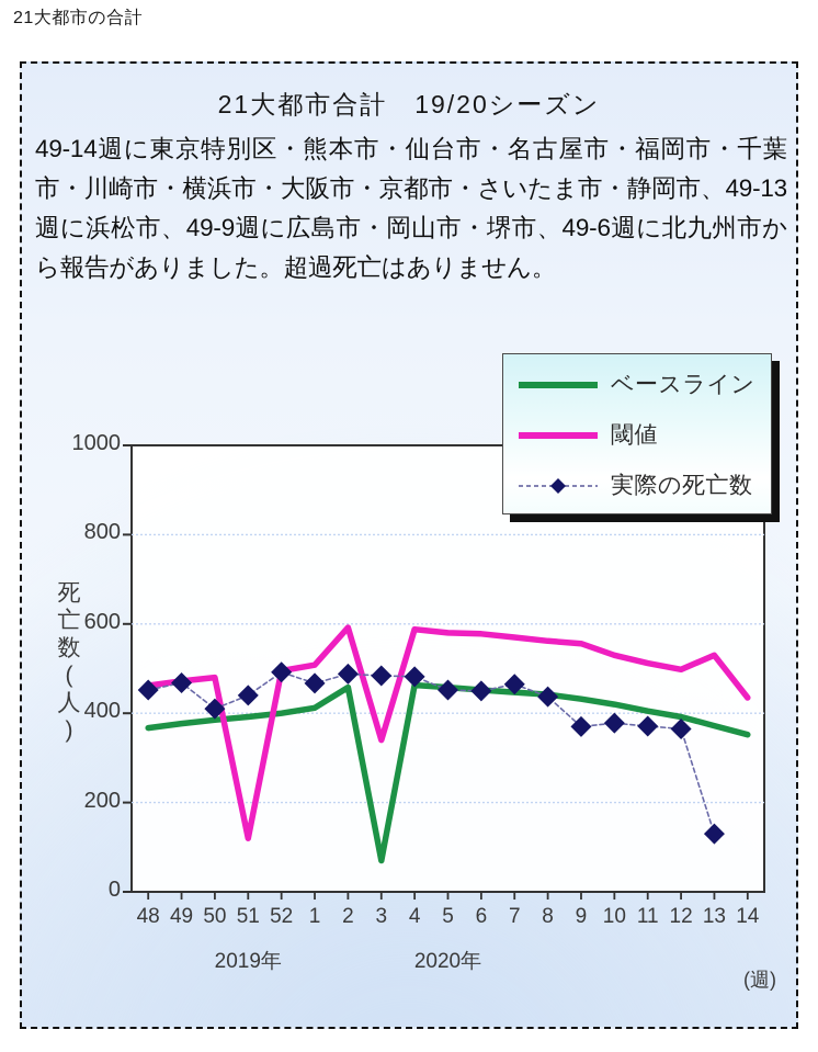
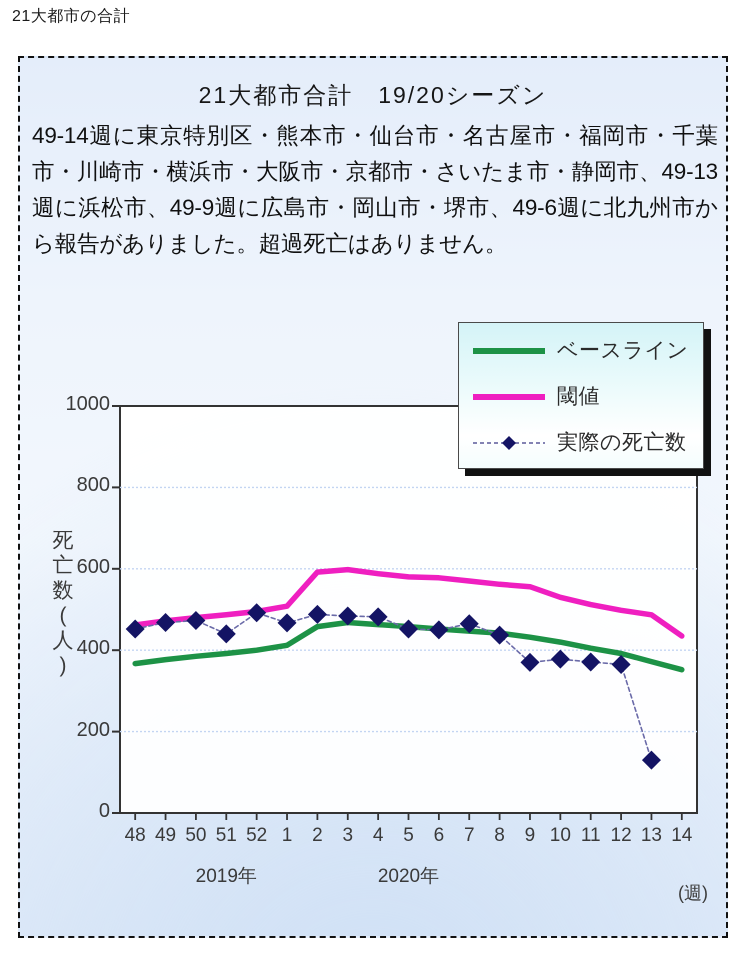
実際の死亡数/50: 410 -> 470
閾値/51: 120 -> 490
ベースライン/3: 70 -> 470
閾値/3: 340 -> 600
閾値/13: 530 -> 490
